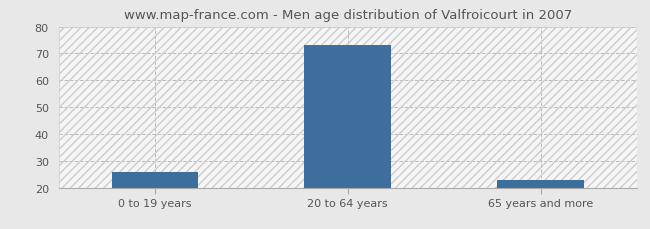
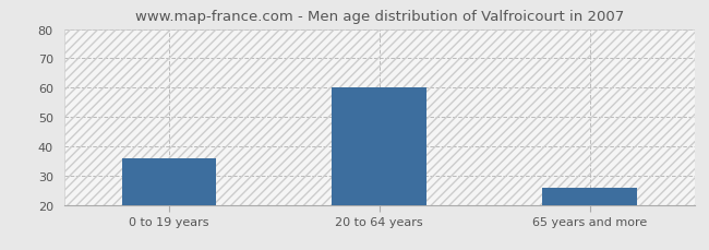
0 to 19 years: 26 -> 36
20 to 64 years: 73 -> 60
65 years and more: 23 -> 26
